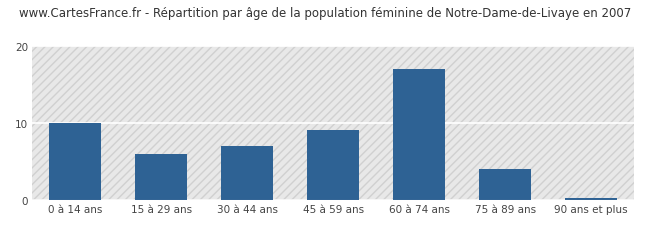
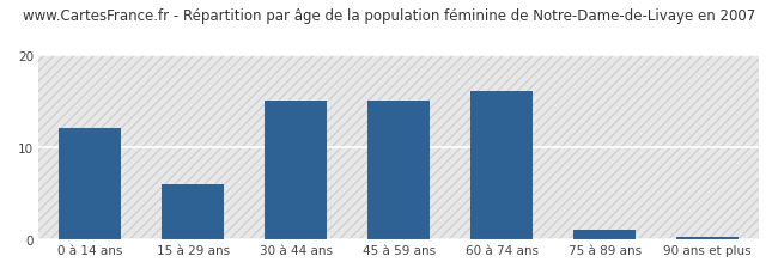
0 à 14 ans: 10.0 -> 12.0
30 à 44 ans: 7.0 -> 15.0
45 à 59 ans: 9.0 -> 15.0
60 à 74 ans: 17.0 -> 16.0
75 à 89 ans: 4.0 -> 1.0
